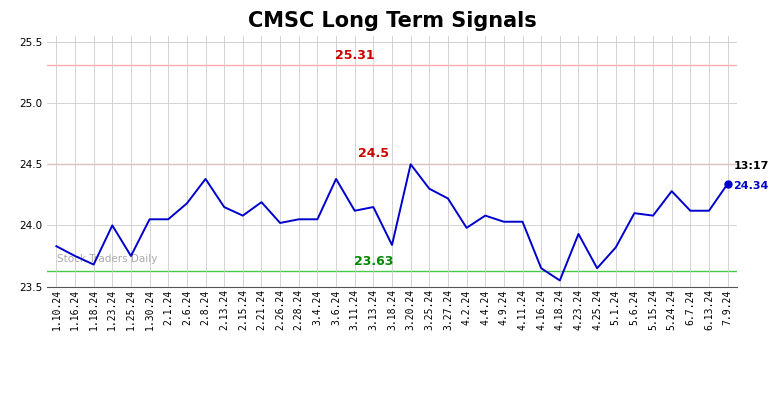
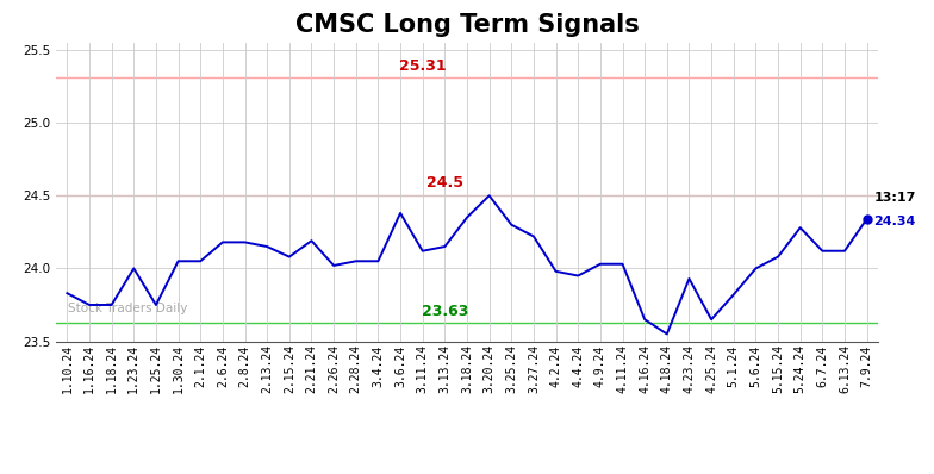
1.18.24: 23.68 -> 23.75
2.8.24: 24.38 -> 24.18
3.18.24: 23.84 -> 24.35
4.4.24: 24.08 -> 23.95
5.6.24: 24.10 -> 24.00
